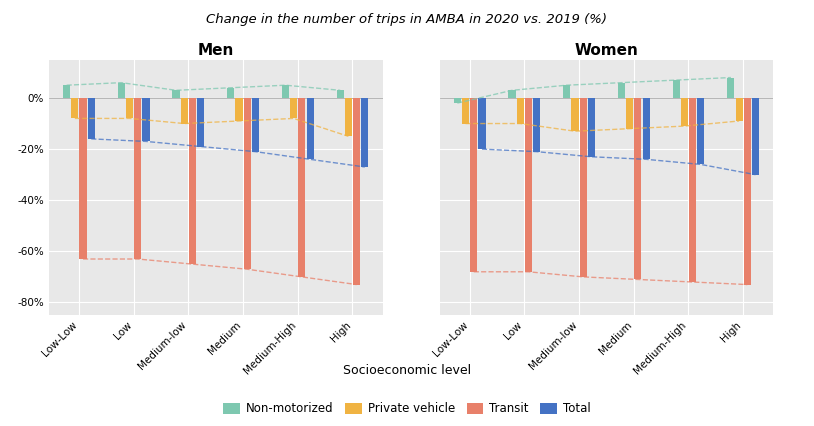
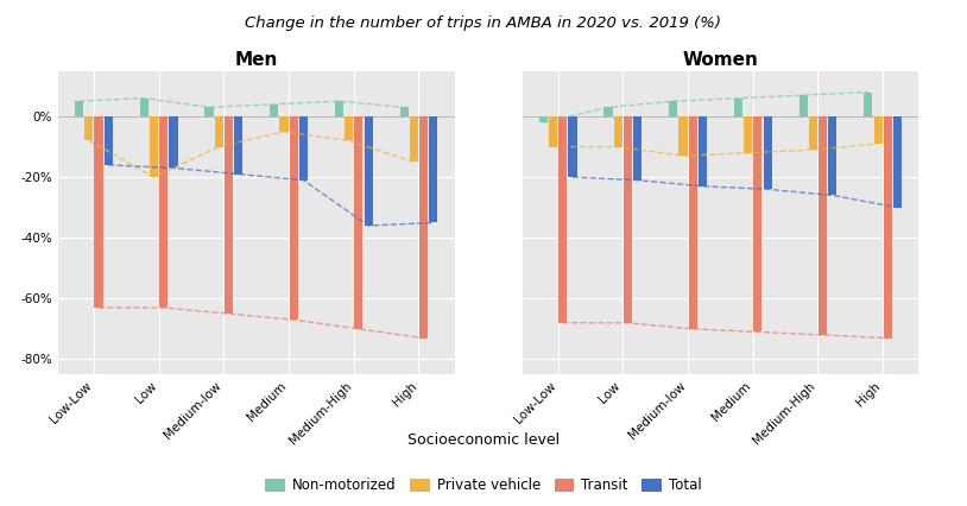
Men/Private vehicle/Low: -8% -> -20%
Men/Private vehicle/Medium: -9% -> -5%
Men/Total/Medium-High: -24% -> -36%
Men/Total/High: -27% -> -35%
